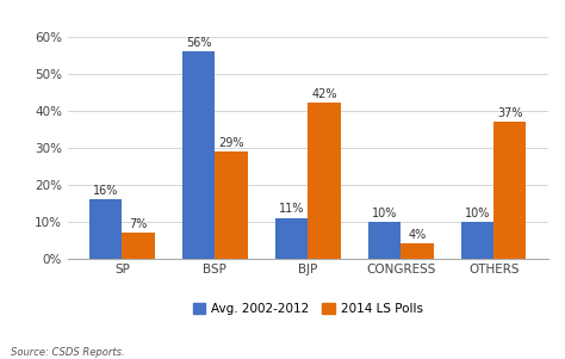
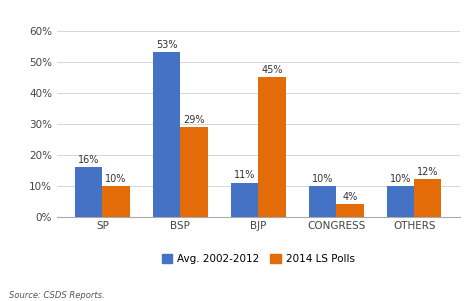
2014 LS Polls/SP: 7% -> 10%
Avg. 2002-2012/BSP: 56% -> 53%
2014 LS Polls/BJP: 42% -> 45%
2014 LS Polls/OTHERS: 37% -> 12%
